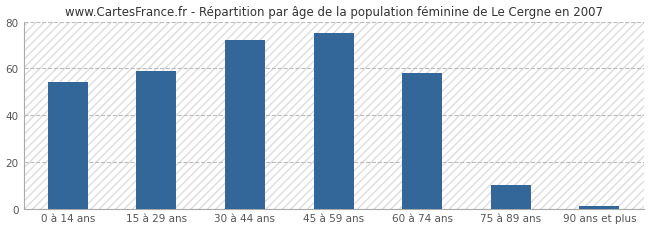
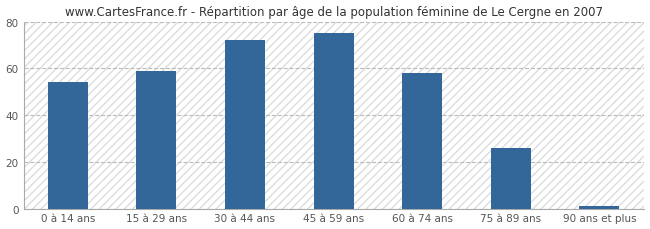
75 à 89 ans: 10 -> 26
